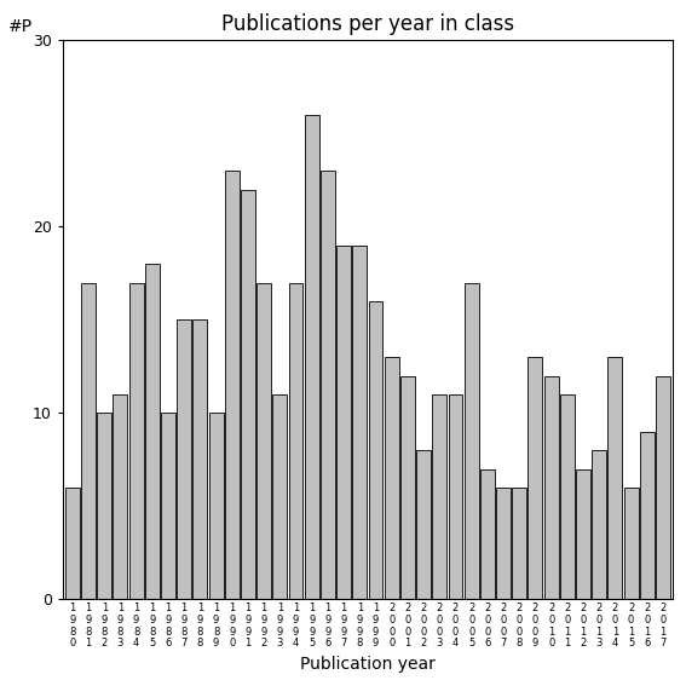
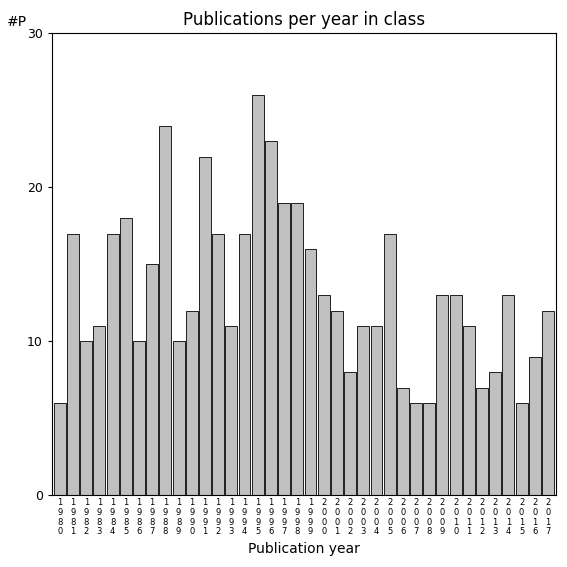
1 9 8 8: 15 -> 24
1 9 9 0: 23 -> 12
2 0 1 0: 12 -> 13
